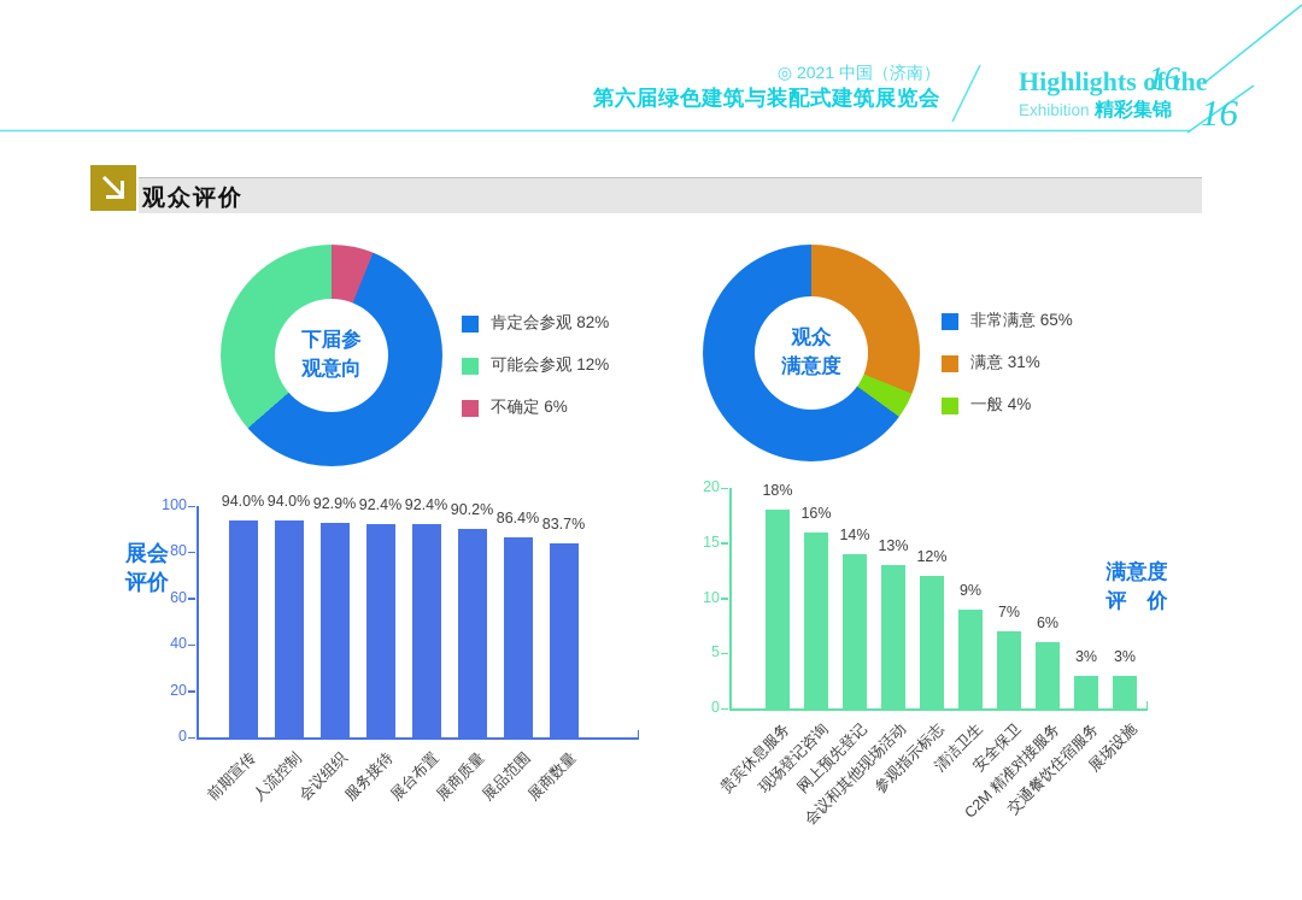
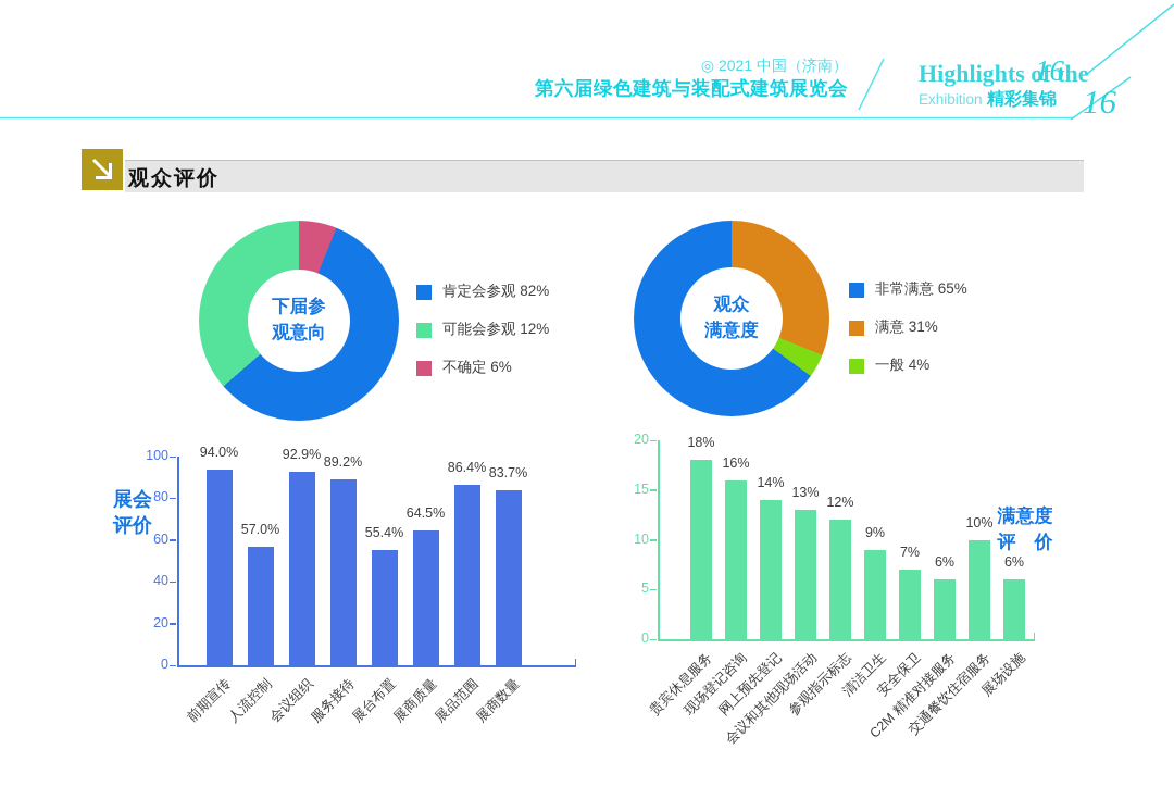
展会评价/人流控制: 94.0% -> 57.0%
展会评价/服务接待: 92.4% -> 89.2%
展会评价/展台布置: 92.4% -> 55.4%
展会评价/展商质量: 90.2% -> 64.5%
满意度评价/交通餐饮住宿服务: 3% -> 10%
满意度评价/展场设施: 3% -> 6%
